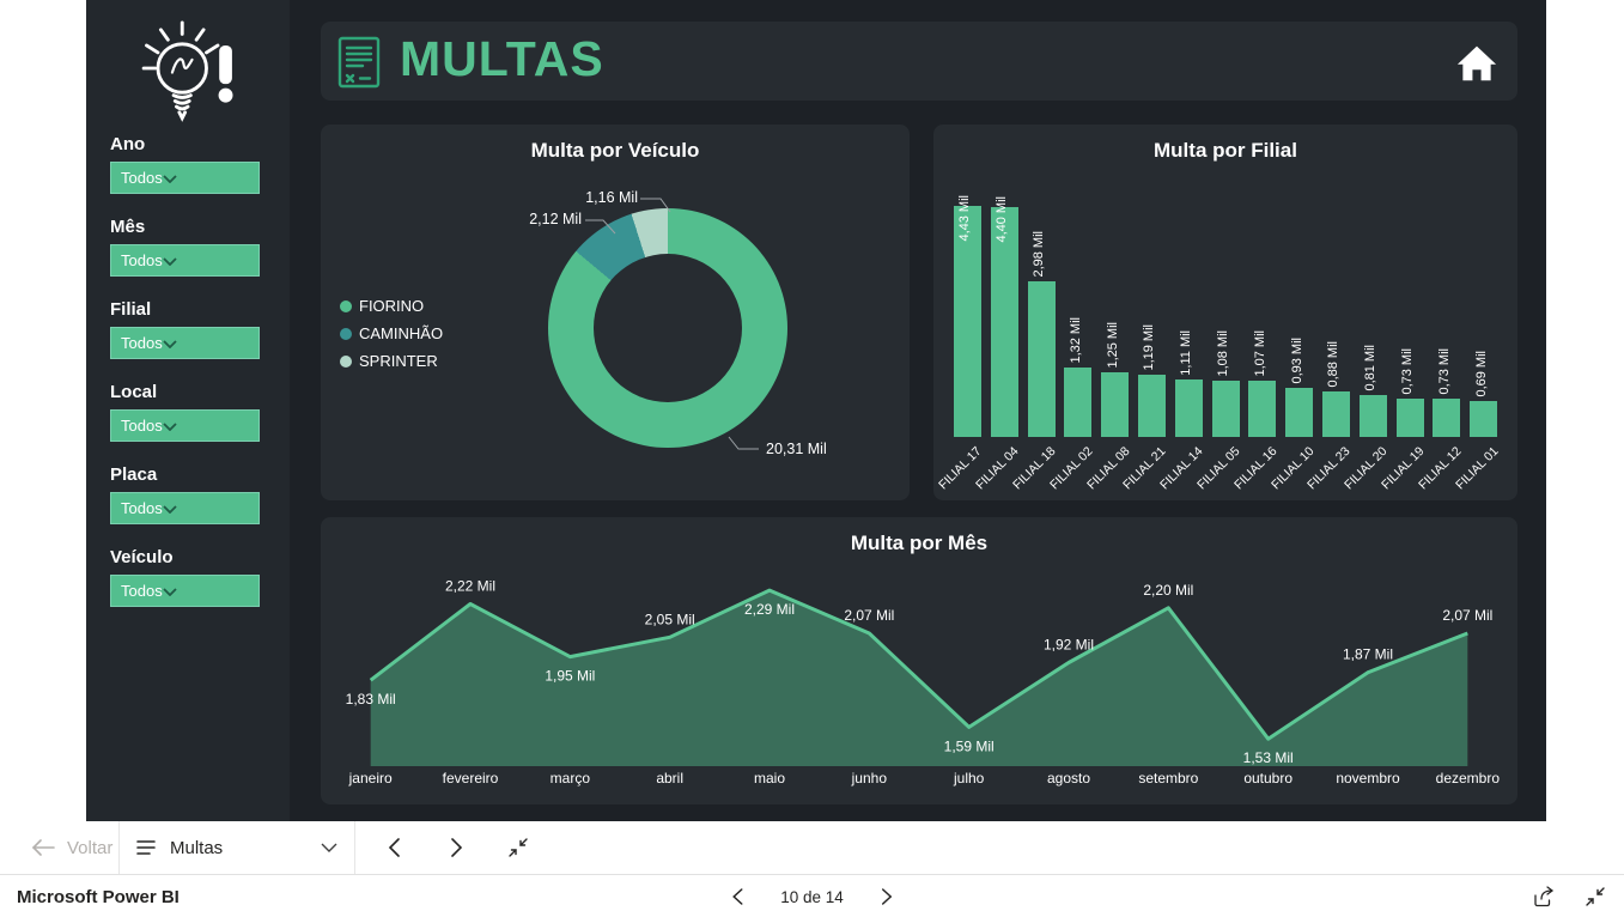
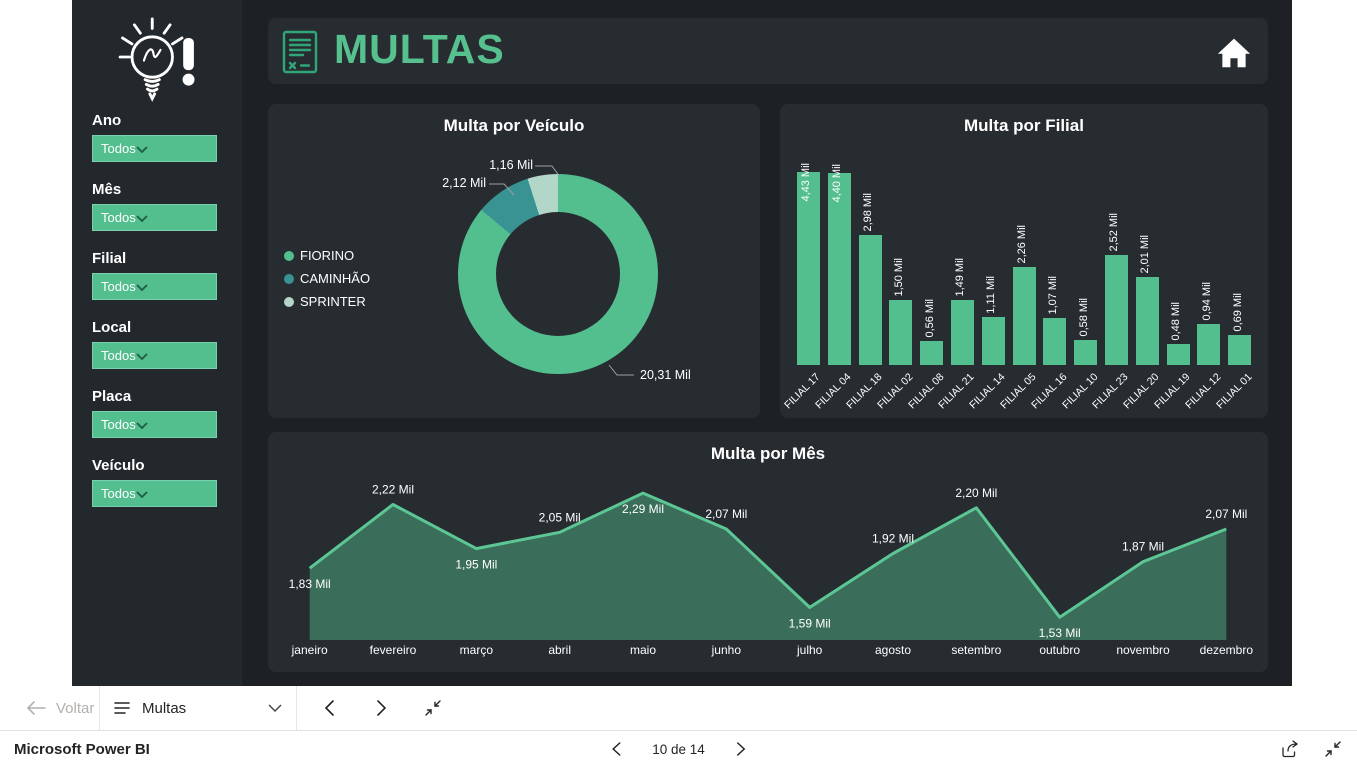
Multa por Filial/FILIAL 02: 1,32 -> 1,50
Multa por Filial/FILIAL 08: 1,25 -> 0,56
Multa por Filial/FILIAL 21: 1,19 -> 1,49
Multa por Filial/FILIAL 05: 1,08 -> 2,26
Multa por Filial/FILIAL 10: 0,93 -> 0,58
Multa por Filial/FILIAL 23: 0,88 -> 2,52
Multa por Filial/FILIAL 20: 0,81 -> 2,01
Multa por Filial/FILIAL 19: 0,73 -> 0,48
Multa por Filial/FILIAL 12: 0,73 -> 0,94
